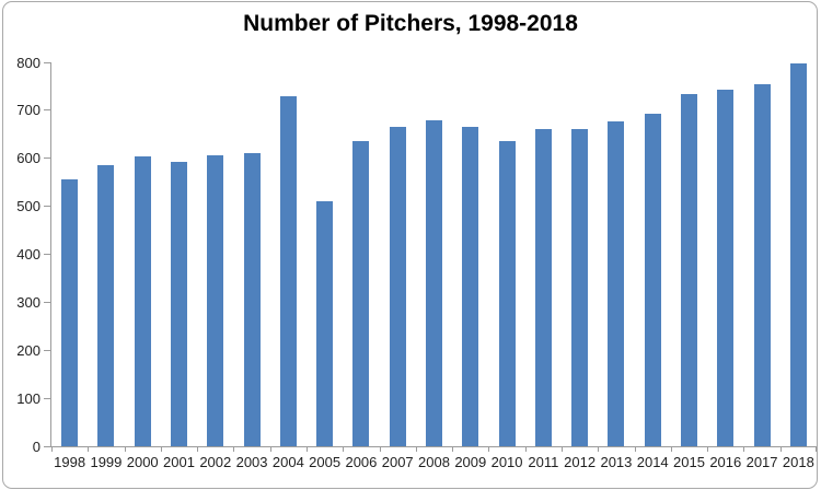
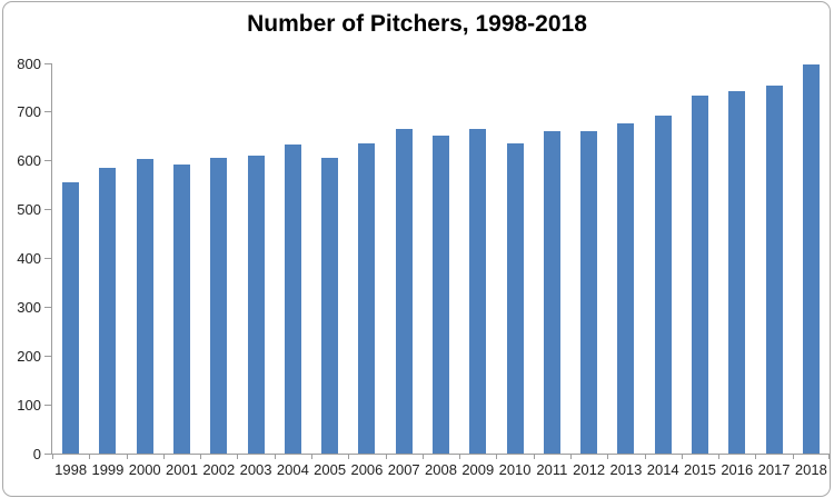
2004: 730 -> 630
2005: 510 -> 610
2008: 680 -> 650
